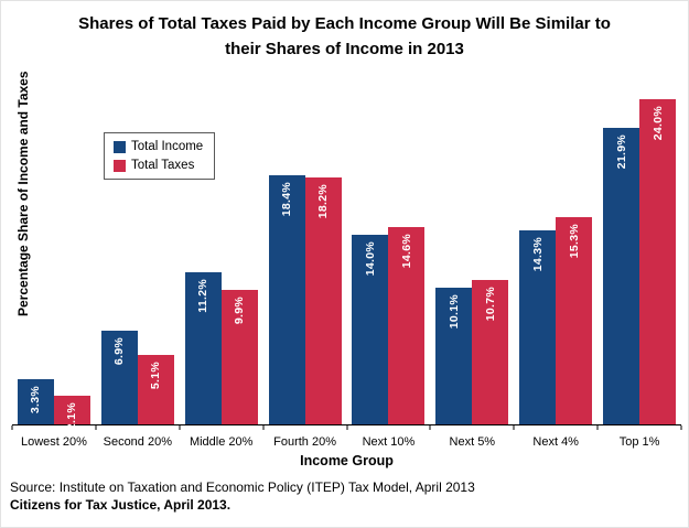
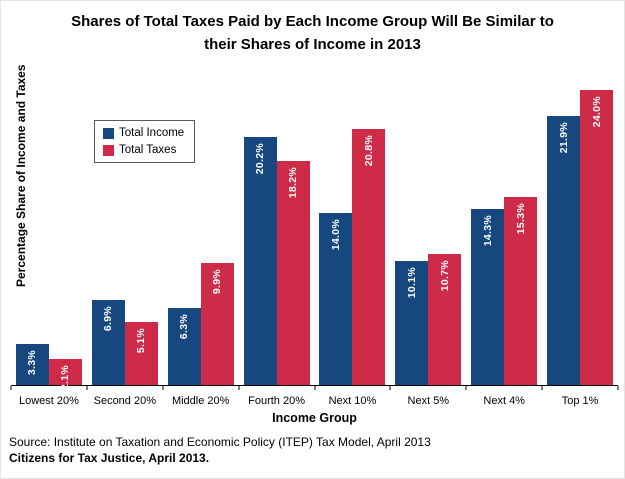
Total Income/Middle 20%: 11.2% -> 6.3%
Total Income/Fourth 20%: 18.4% -> 20.2%
Total Taxes/Next 10%: 14.6% -> 20.8%
